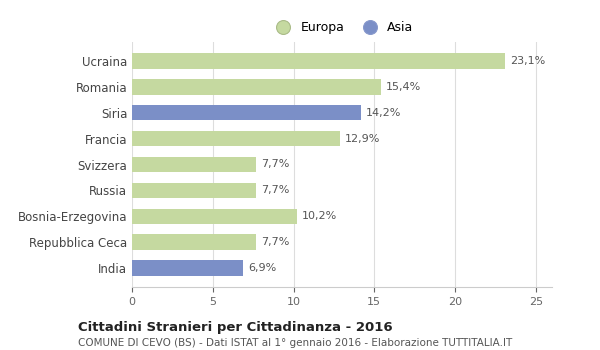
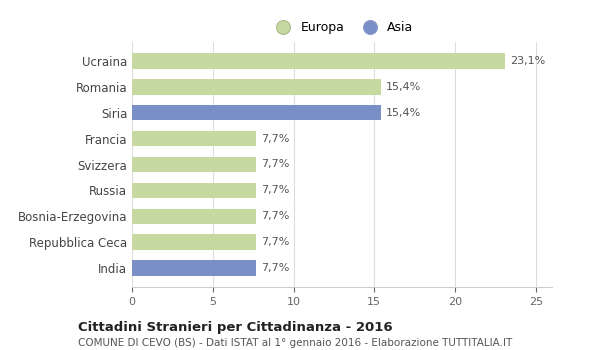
Siria: 14,2% -> 15,4%
Francia: 12,9% -> 7,7%
Bosnia-Erzegovina: 10,2% -> 7,7%
India: 6,9% -> 7,7%
